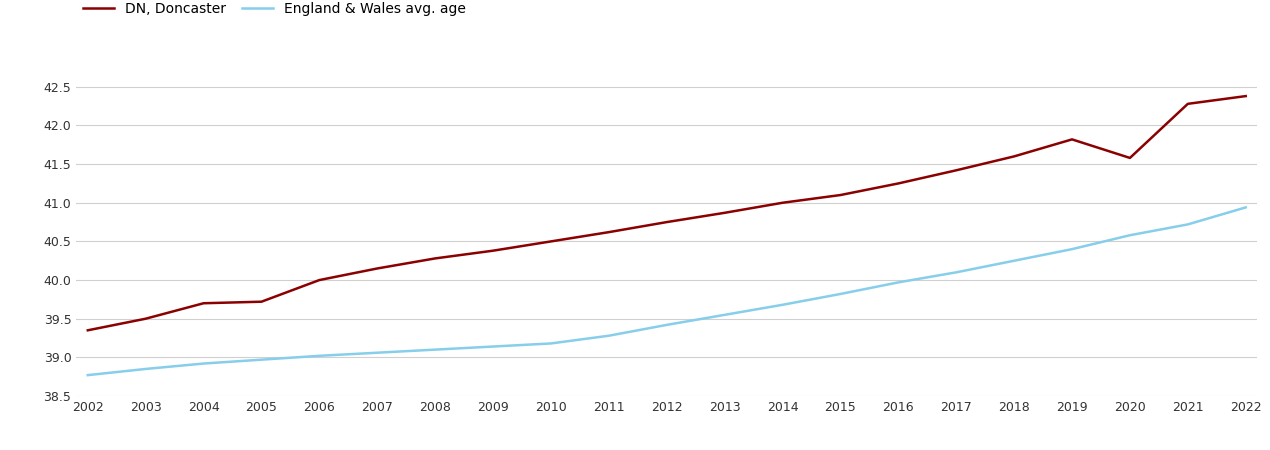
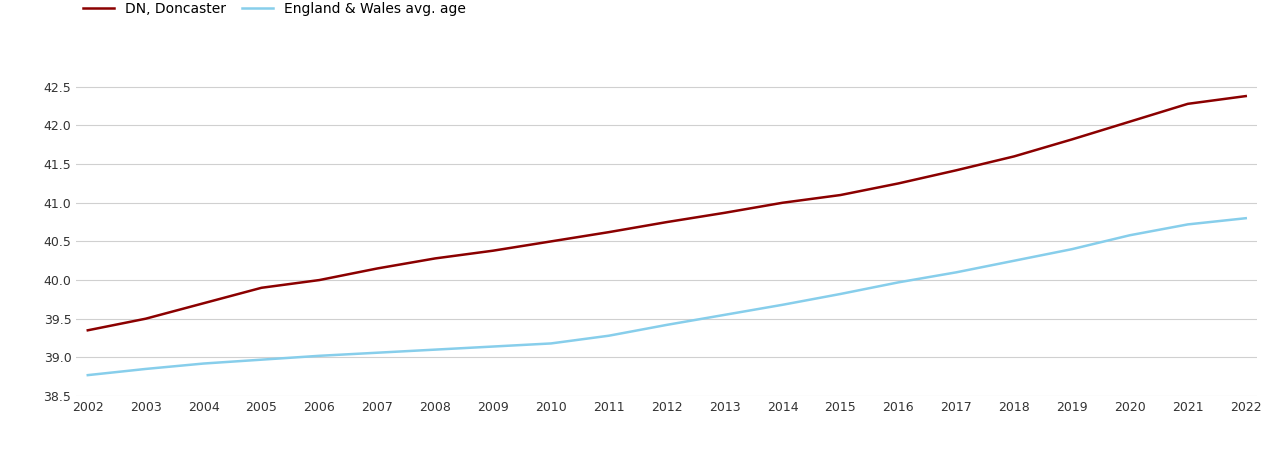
DN, Doncaster/2005: 39.72 -> 39.90
DN, Doncaster/2020: 41.58 -> 42.05
England & Wales avg. age/2022: 40.94 -> 40.80
